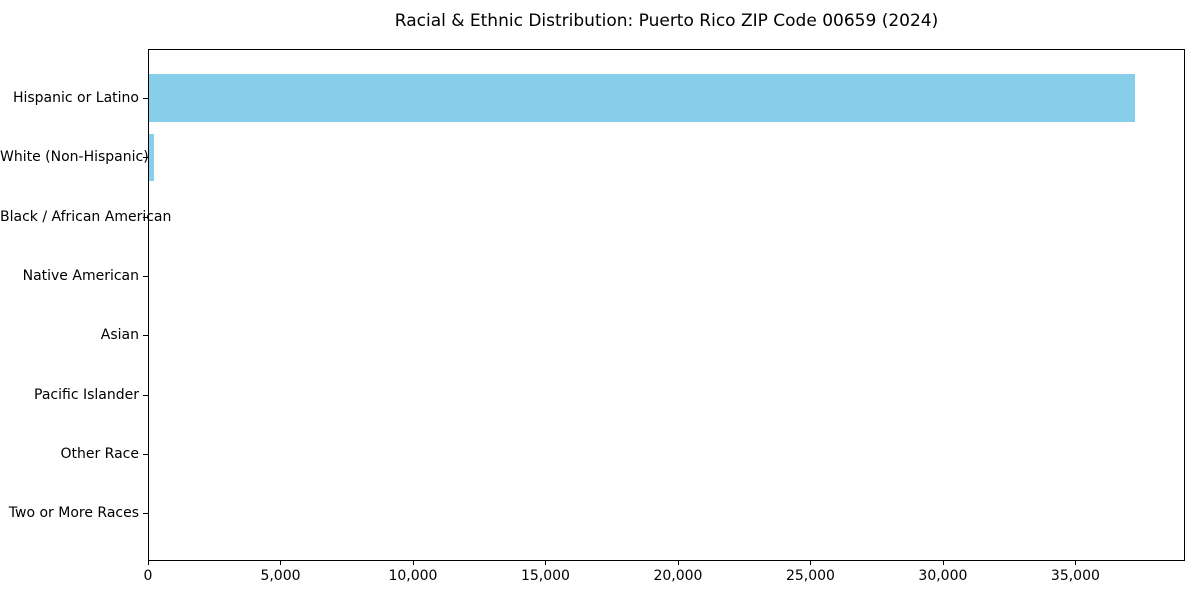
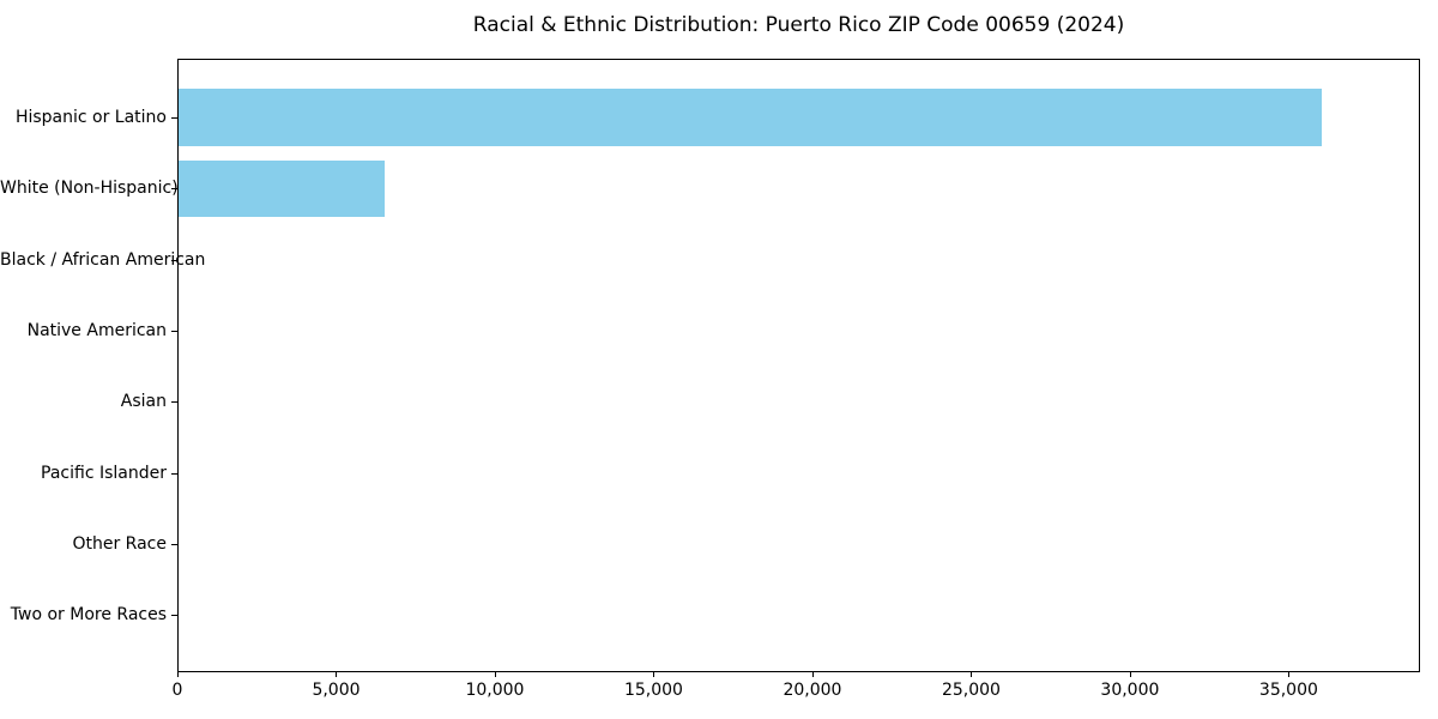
Hispanic or Latino: 37200 -> 36000
White (Non-Hispanic): 200 -> 6500
